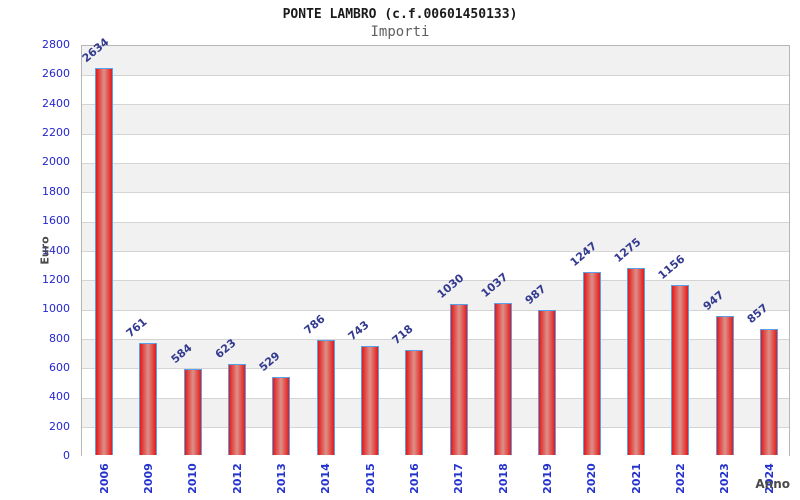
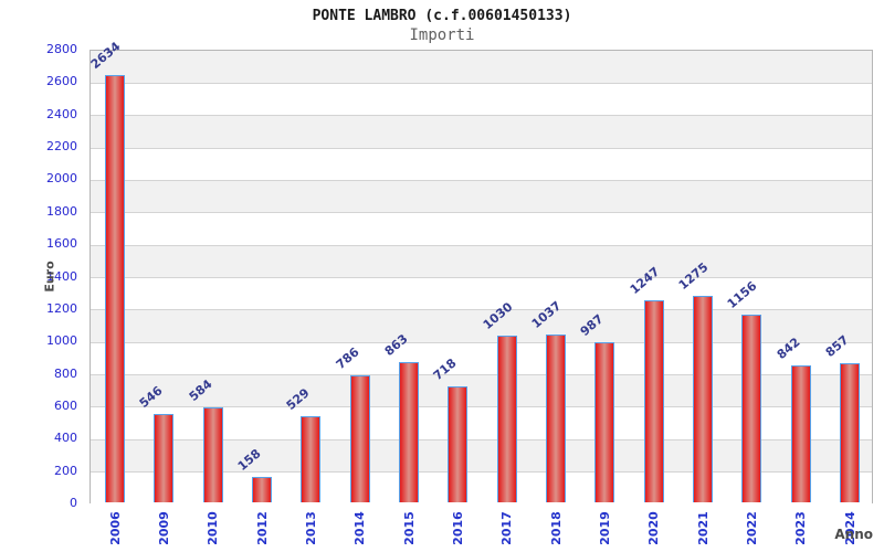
2009: 761 -> 546
2012: 623 -> 158
2015: 743 -> 863
2023: 947 -> 842
